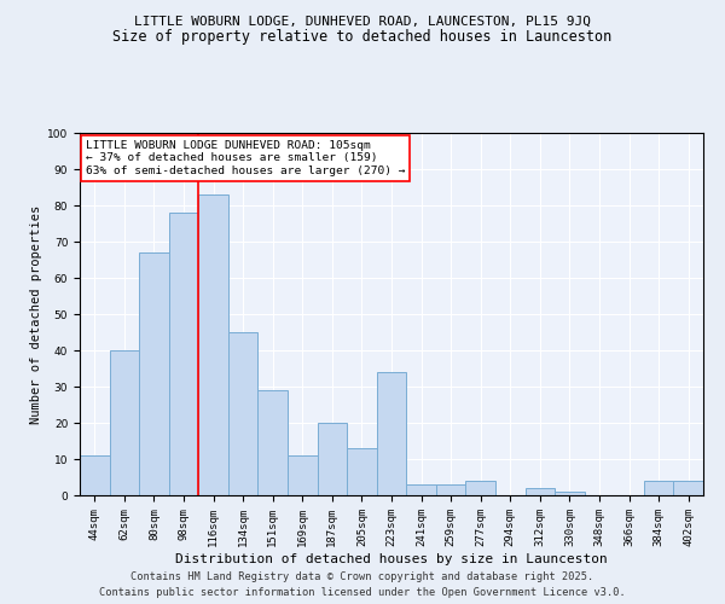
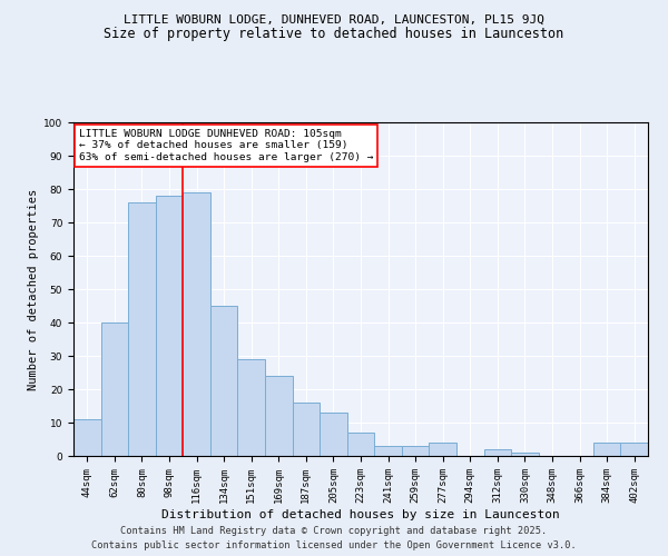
80sqm: 67 -> 76
116sqm: 83 -> 79
169sqm: 11 -> 24
187sqm: 20 -> 16
223sqm: 34 -> 7
